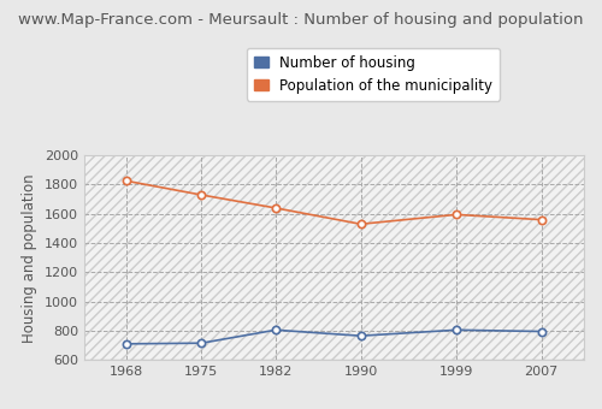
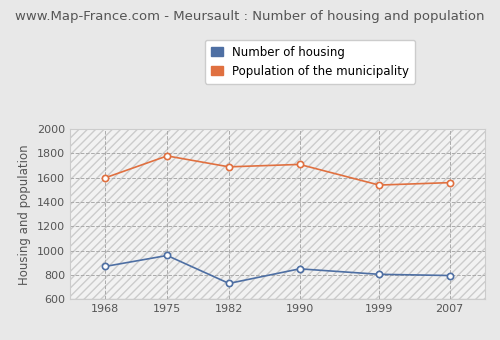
Number of housing/1968: 710 -> 870
Population of the municipality/1968: 1820 -> 1600
Number of housing/1975: 720 -> 960
Population of the municipality/1975: 1730 -> 1780
Number of housing/1982: 800 -> 730
Population of the municipality/1982: 1640 -> 1690
Number of housing/1990: 760 -> 850
Population of the municipality/1990: 1530 -> 1710
Population of the municipality/1999: 1600 -> 1540
